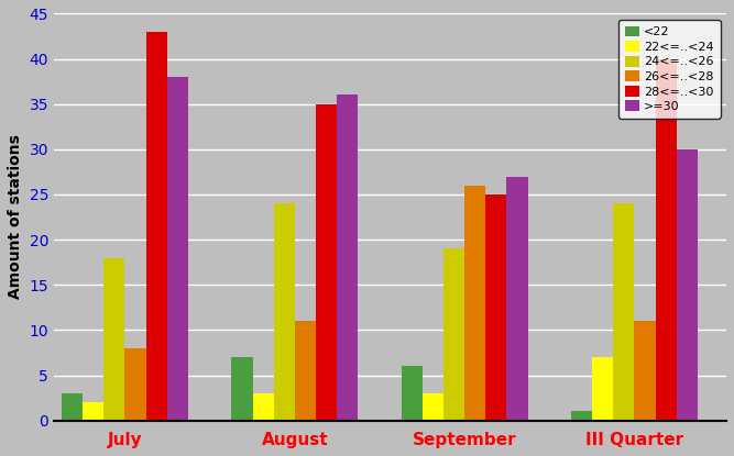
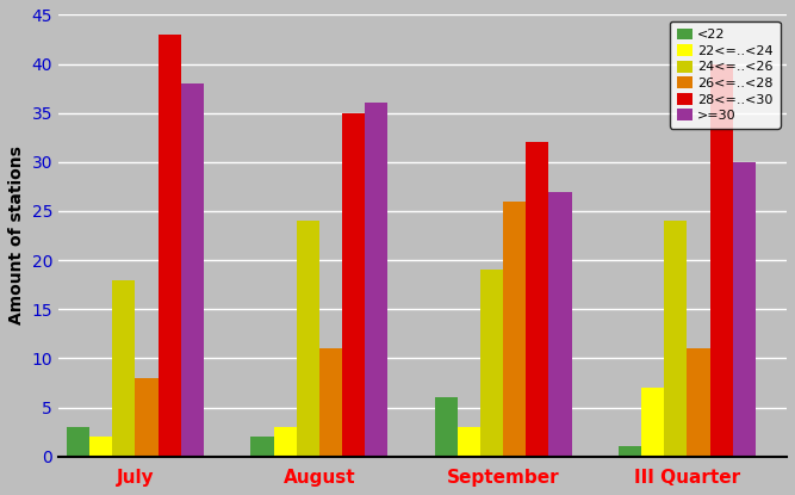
<22/August: 7 -> 2
28<=..<30/September: 25 -> 32
